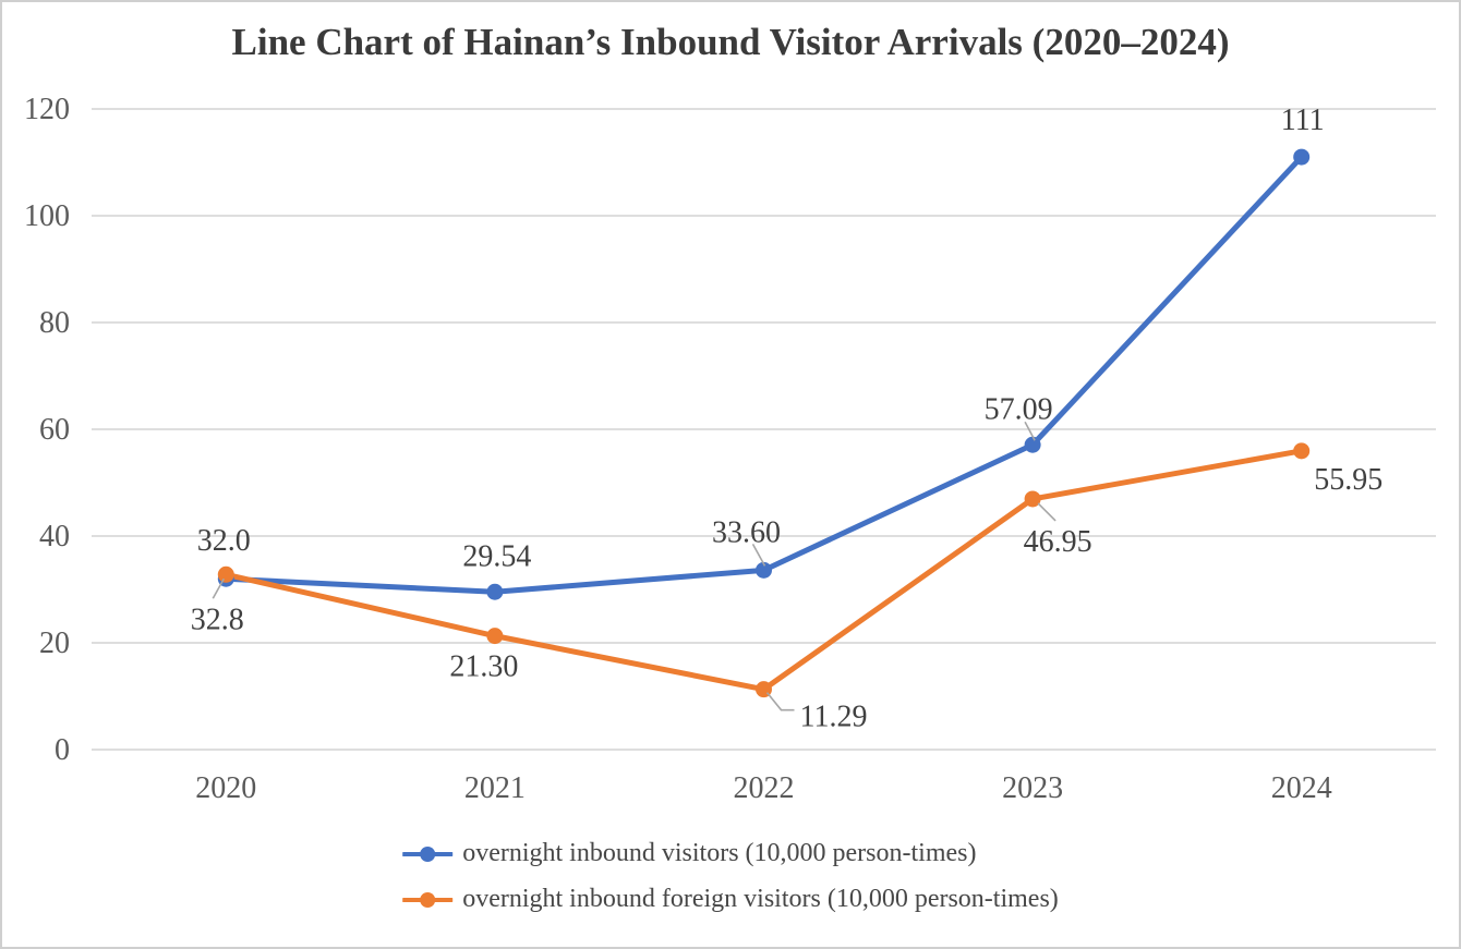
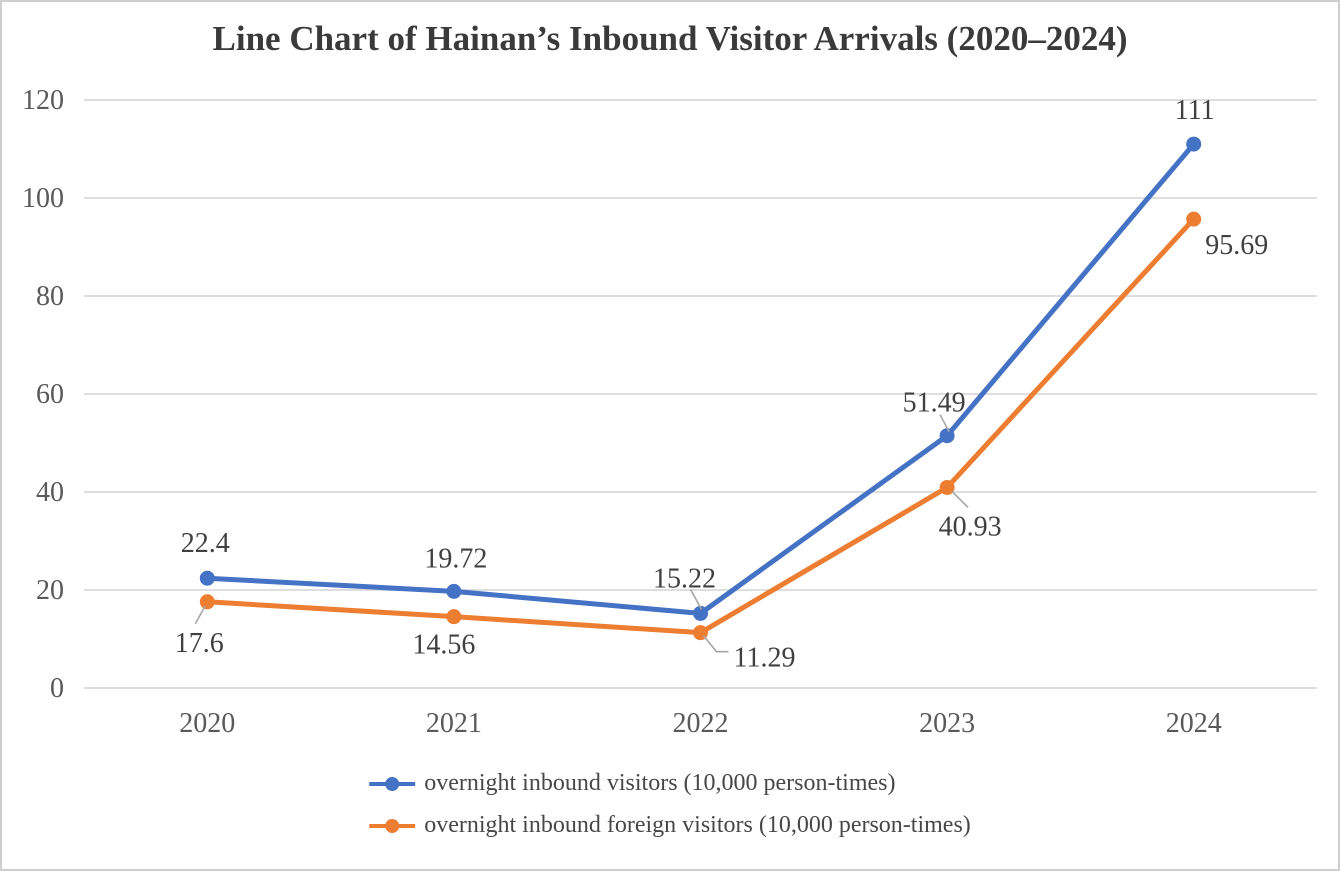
overnight inbound visitors (10,000 person-times)/2020: 32.0 -> 22.4
overnight inbound foreign visitors (10,000 person-times)/2020: 32.8 -> 17.6
overnight inbound visitors (10,000 person-times)/2021: 29.54 -> 19.72
overnight inbound foreign visitors (10,000 person-times)/2021: 21.30 -> 14.56
overnight inbound visitors (10,000 person-times)/2022: 33.60 -> 15.22
overnight inbound visitors (10,000 person-times)/2023: 57.09 -> 51.49
overnight inbound foreign visitors (10,000 person-times)/2023: 46.95 -> 40.93
overnight inbound foreign visitors (10,000 person-times)/2024: 55.95 -> 95.69
